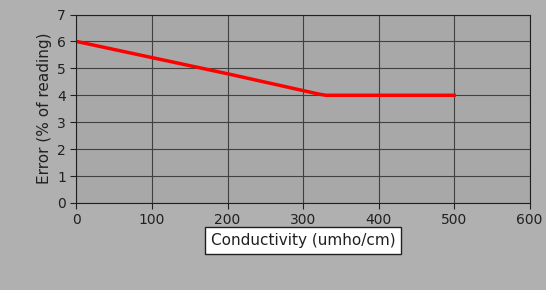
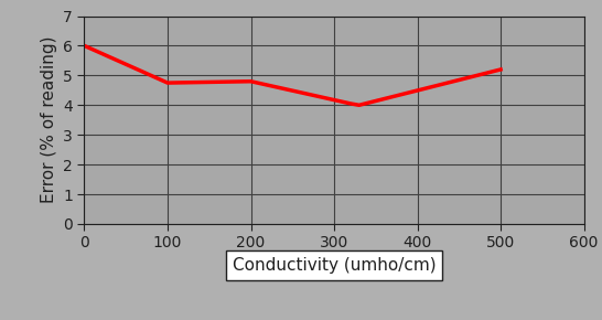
100: 5.40 -> 4.75
500: 4.00 -> 5.20
